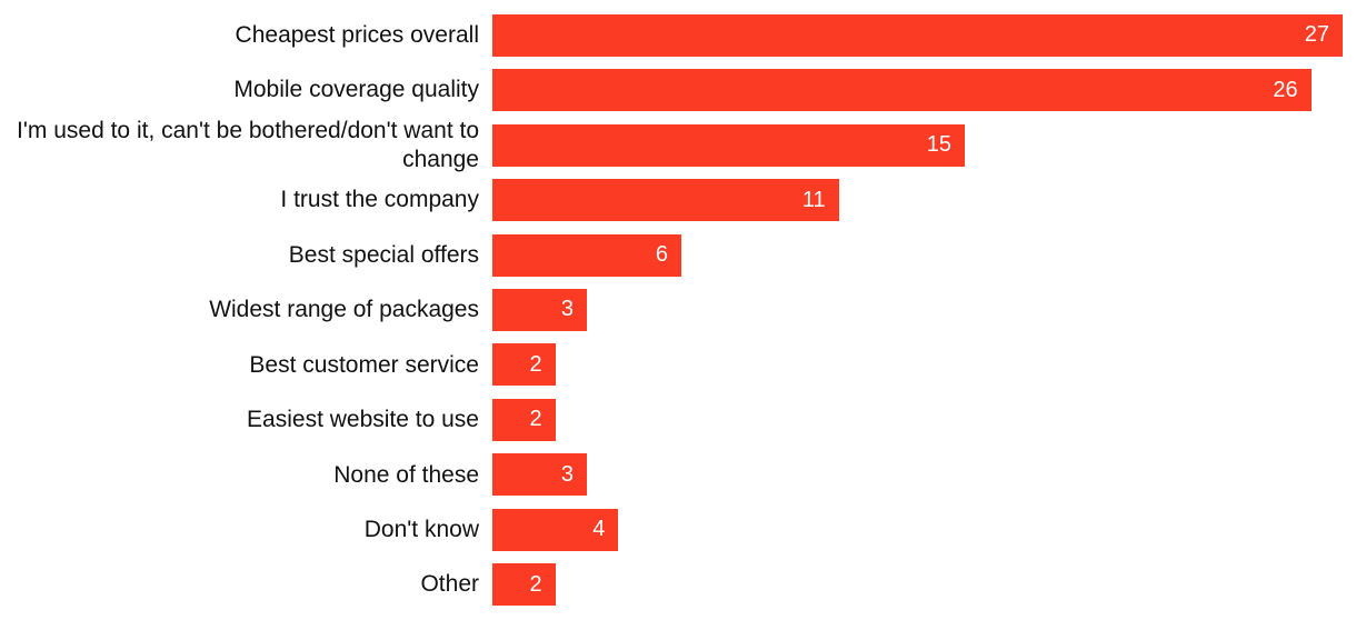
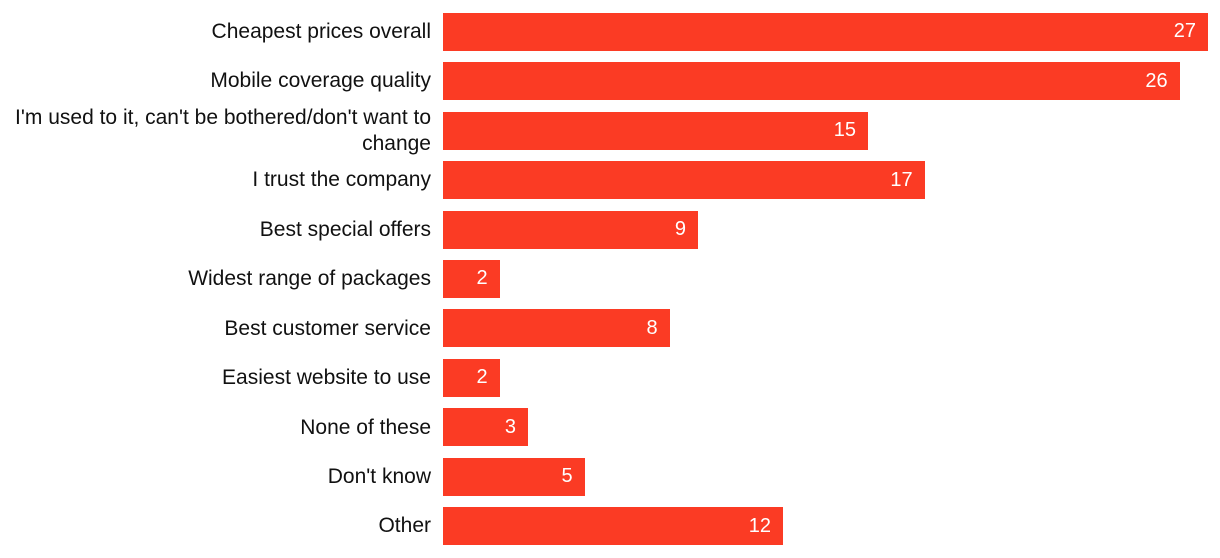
I trust the company: 11 -> 17
Best special offers: 6 -> 9
Widest range of packages: 3 -> 2
Best customer service: 2 -> 8
Don't know: 4 -> 5
Other: 2 -> 12
